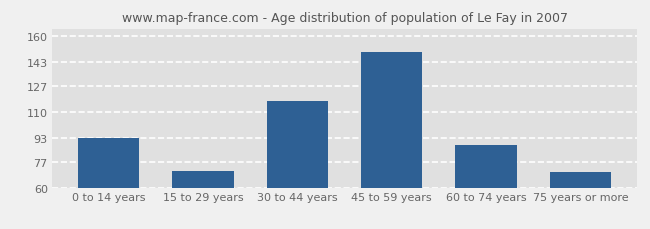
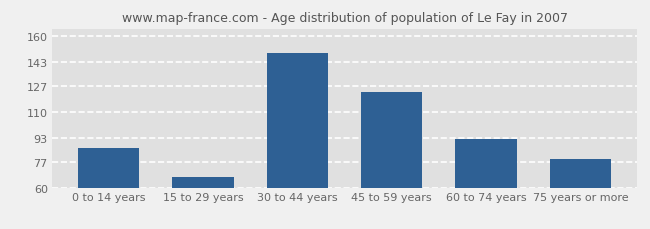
0 to 14 years: 93 -> 86
15 to 29 years: 71 -> 67
30 to 44 years: 117 -> 149
45 to 59 years: 150 -> 123
60 to 74 years: 88 -> 92
75 years or more: 70 -> 79
